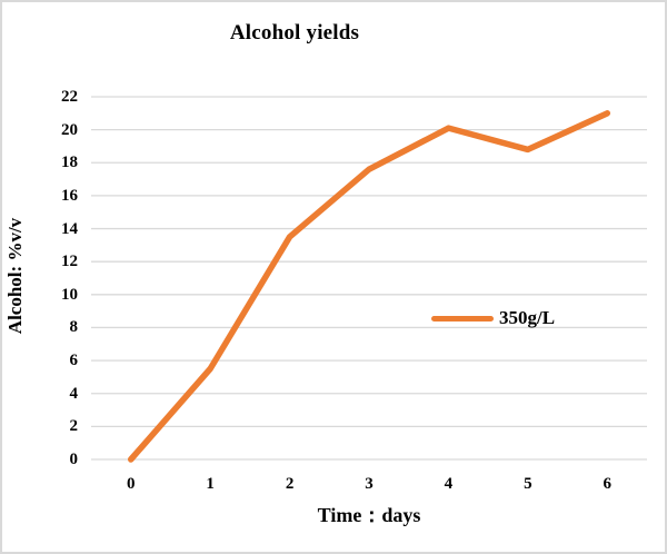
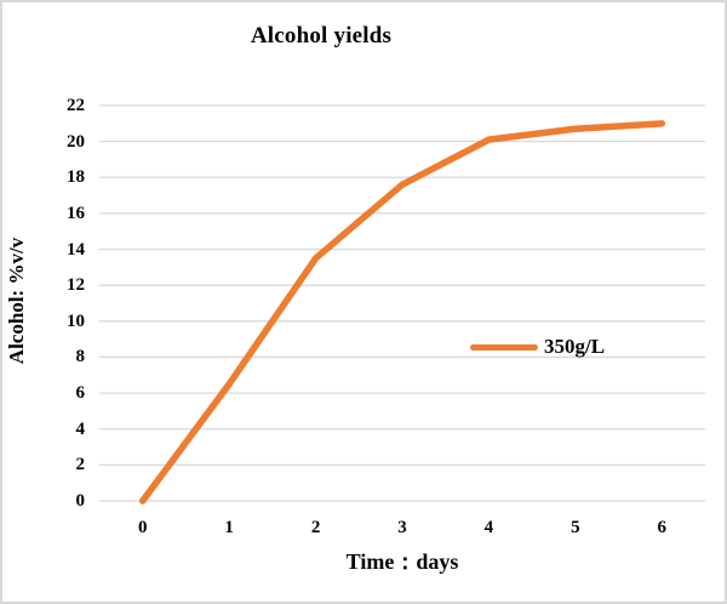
1: 5.5 -> 6.5
5: 18.8 -> 20.7
